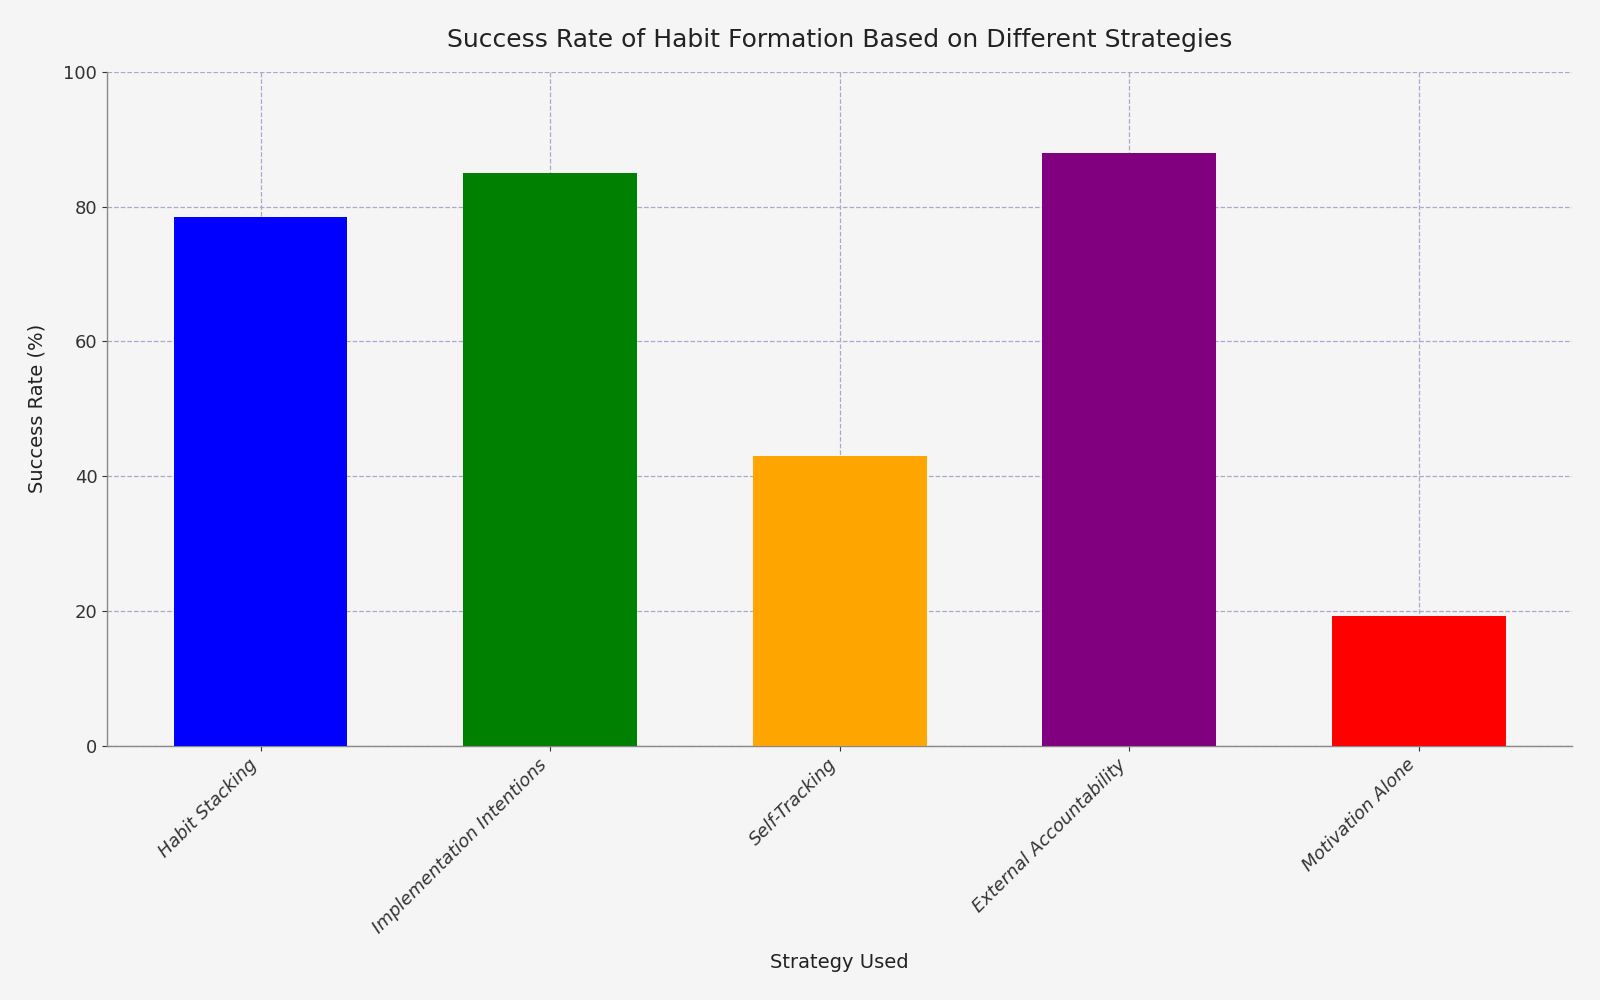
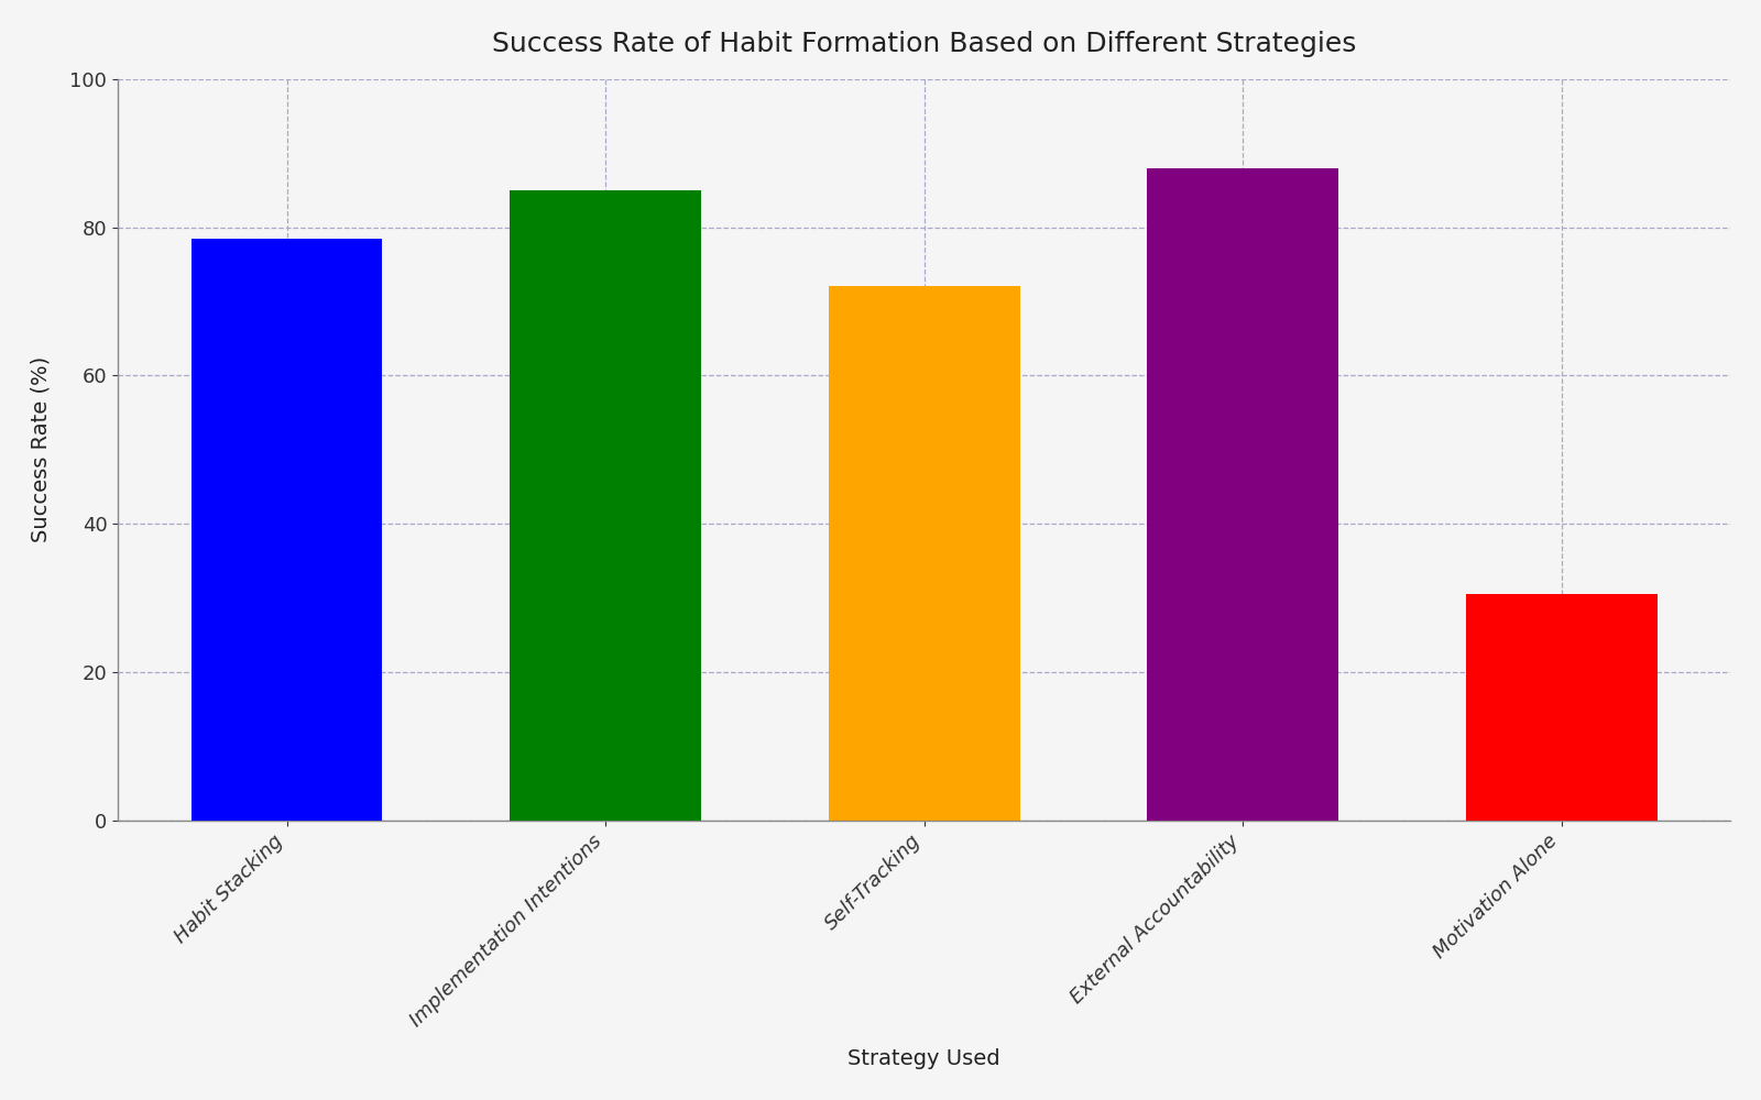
Self-Tracking: 43.0 -> 72.0
Motivation Alone: 19.2 -> 30.5
